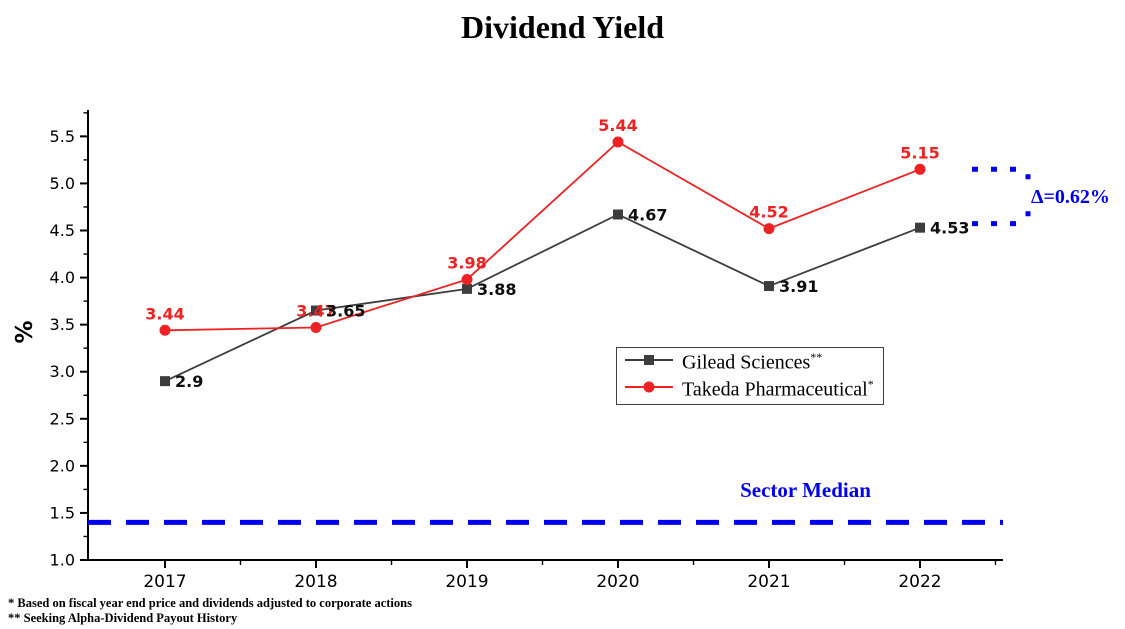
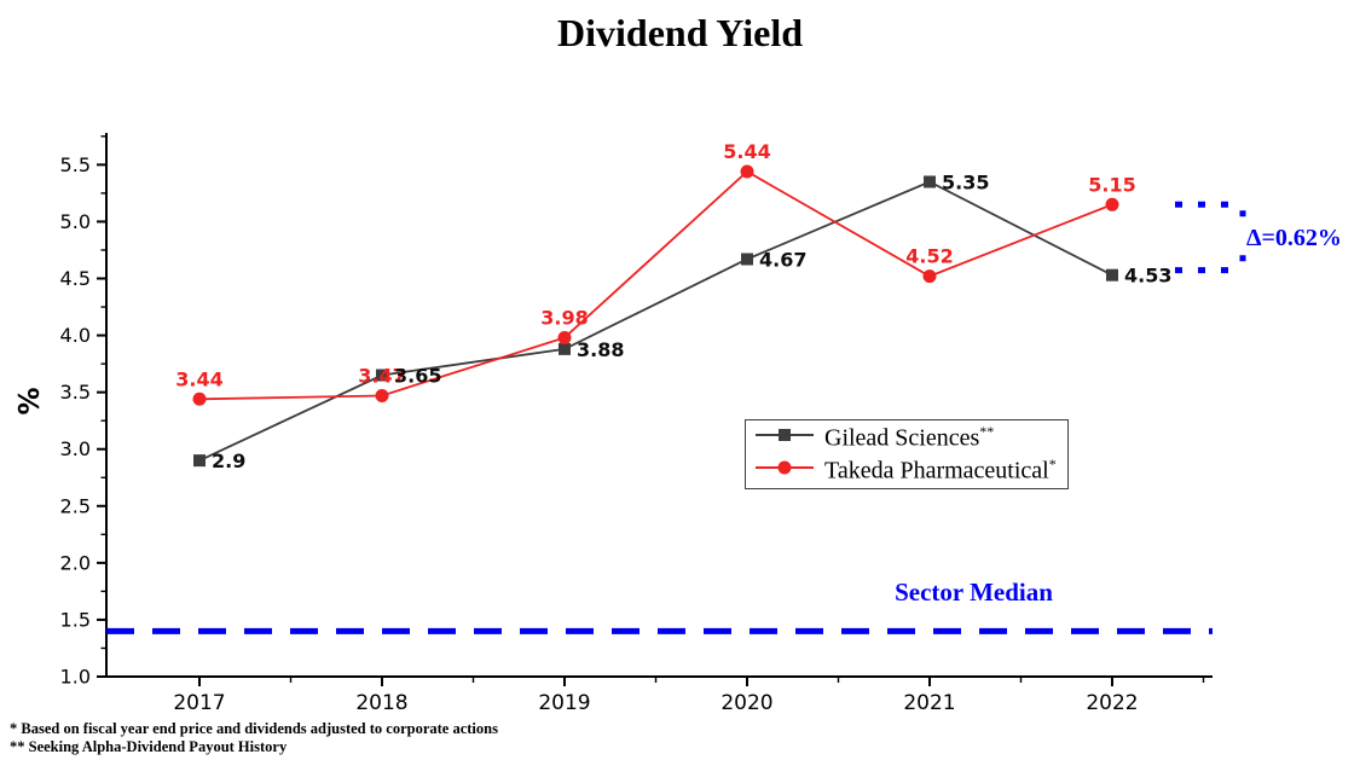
Gilead Sciences/2021: 3.91 -> 5.35
